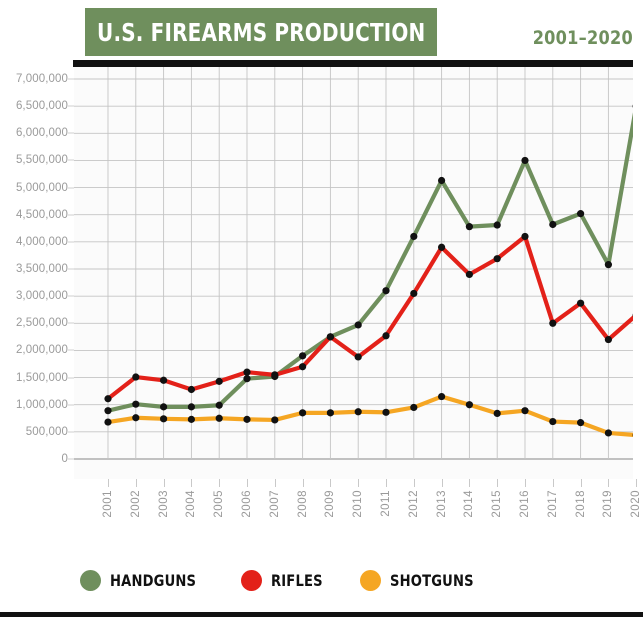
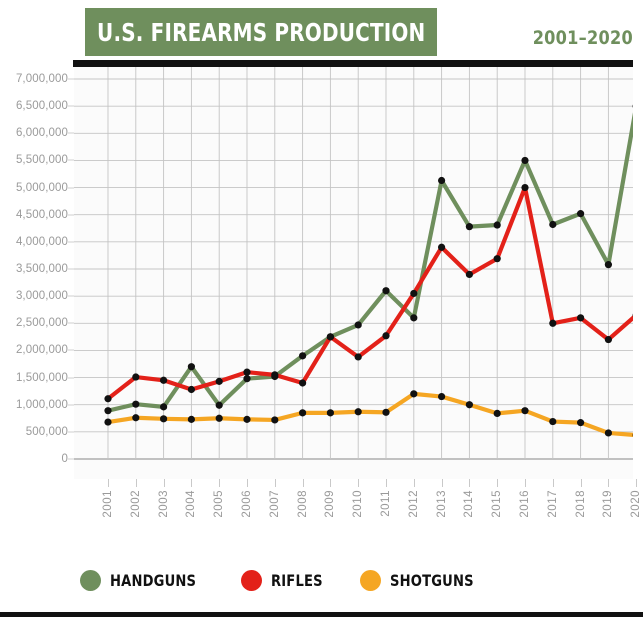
HANDGUNS/2004: 1000000 -> 1700000
RIFLES/2008: 1700000 -> 1400000
HANDGUNS/2012: 4100000 -> 2600000
SHOTGUNS/2012: 1000000 -> 1200000
RIFLES/2016: 4100000 -> 5000000
RIFLES/2018: 2900000 -> 2600000
